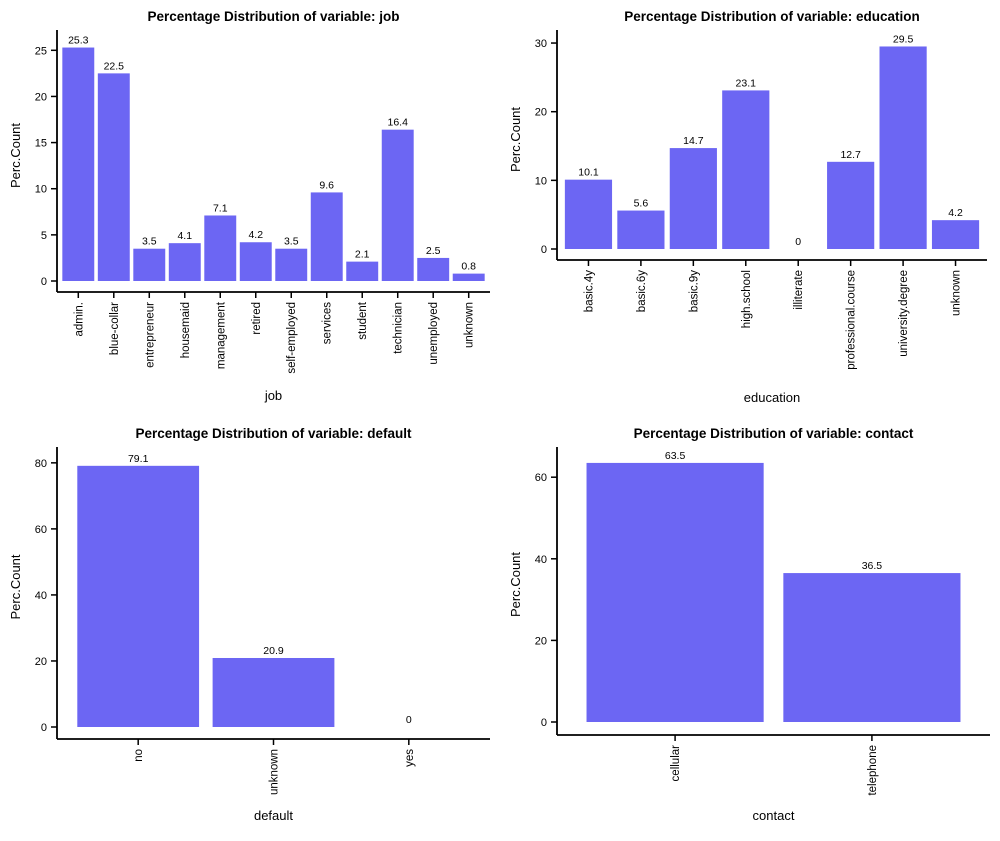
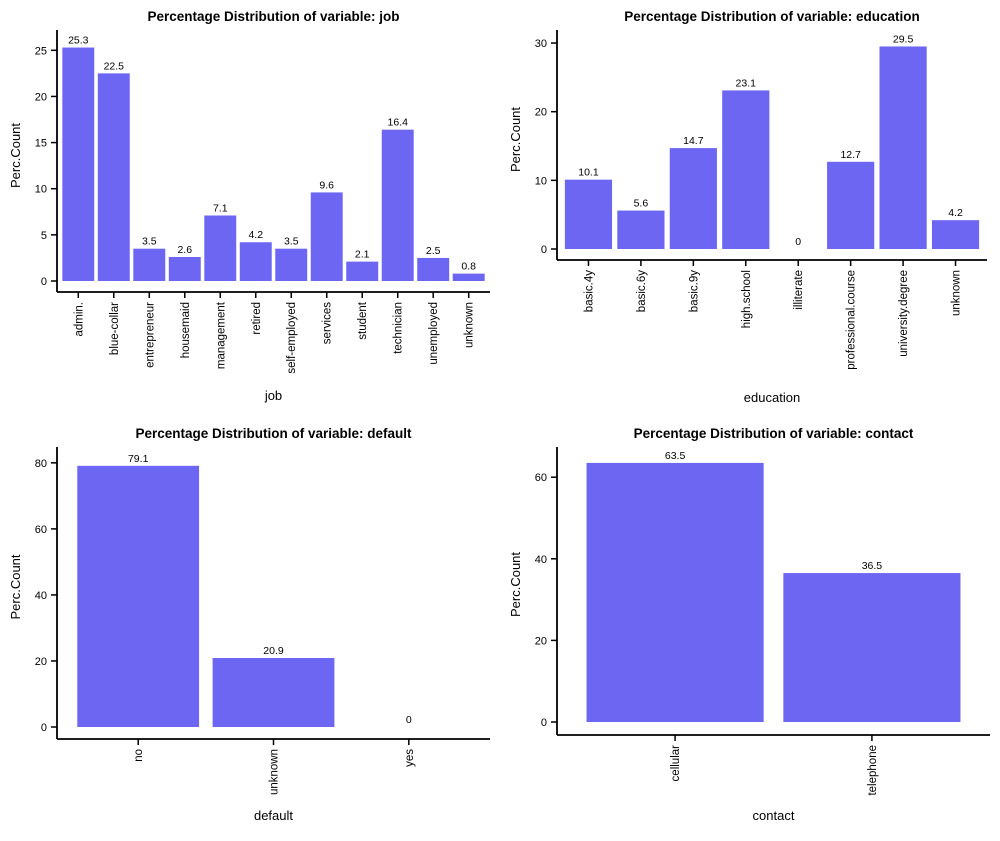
Percentage Distribution of variable: job/housemaid: 4.1 -> 2.6
